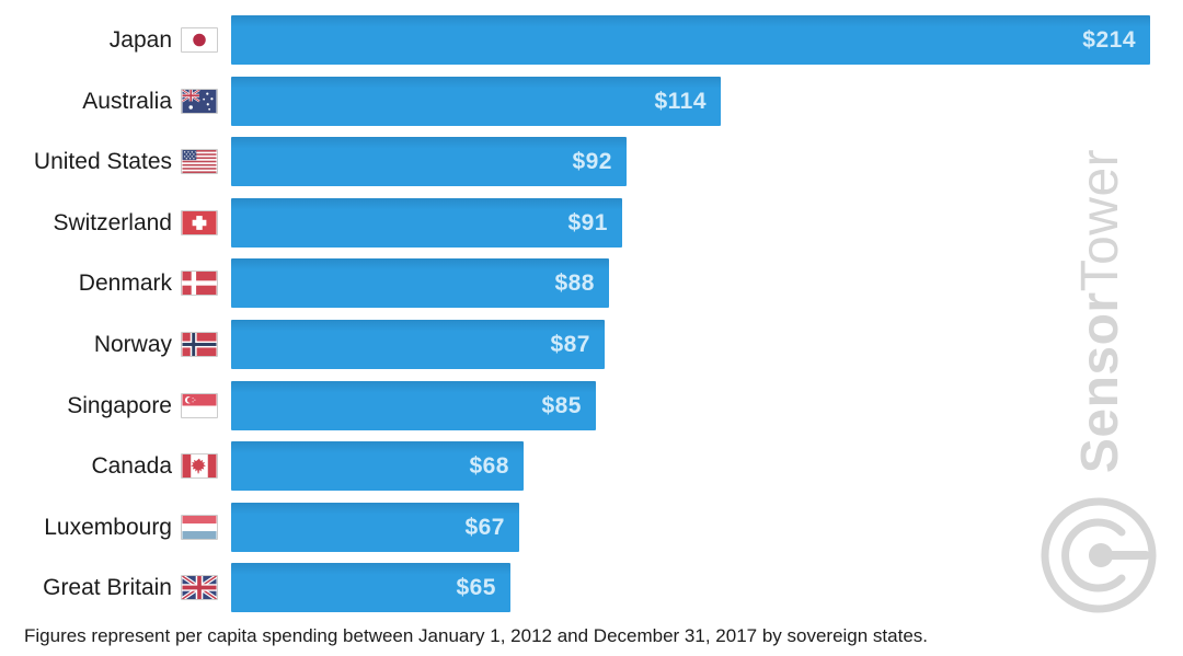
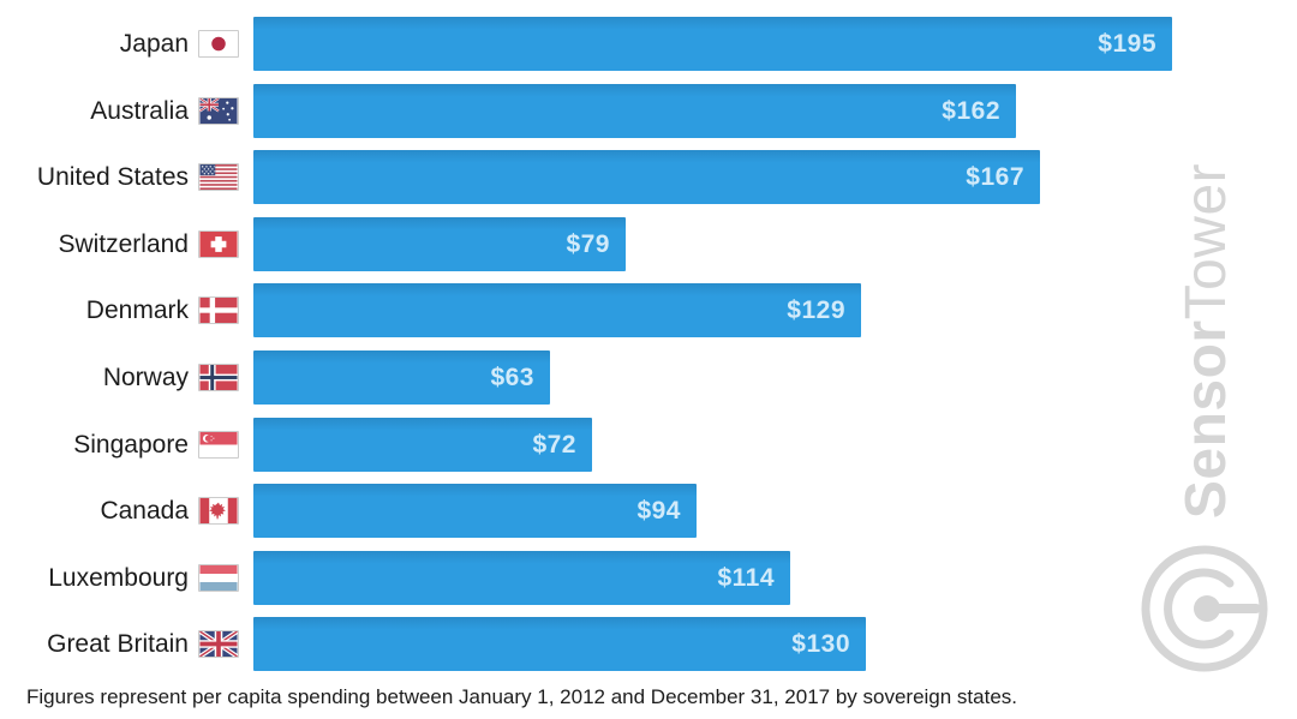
Japan: $214 -> $195
Australia: $114 -> $162
United States: $92 -> $167
Switzerland: $91 -> $79
Denmark: $88 -> $129
Norway: $87 -> $63
Singapore: $85 -> $72
Canada: $68 -> $94
Luxembourg: $67 -> $114
Great Britain: $65 -> $130
